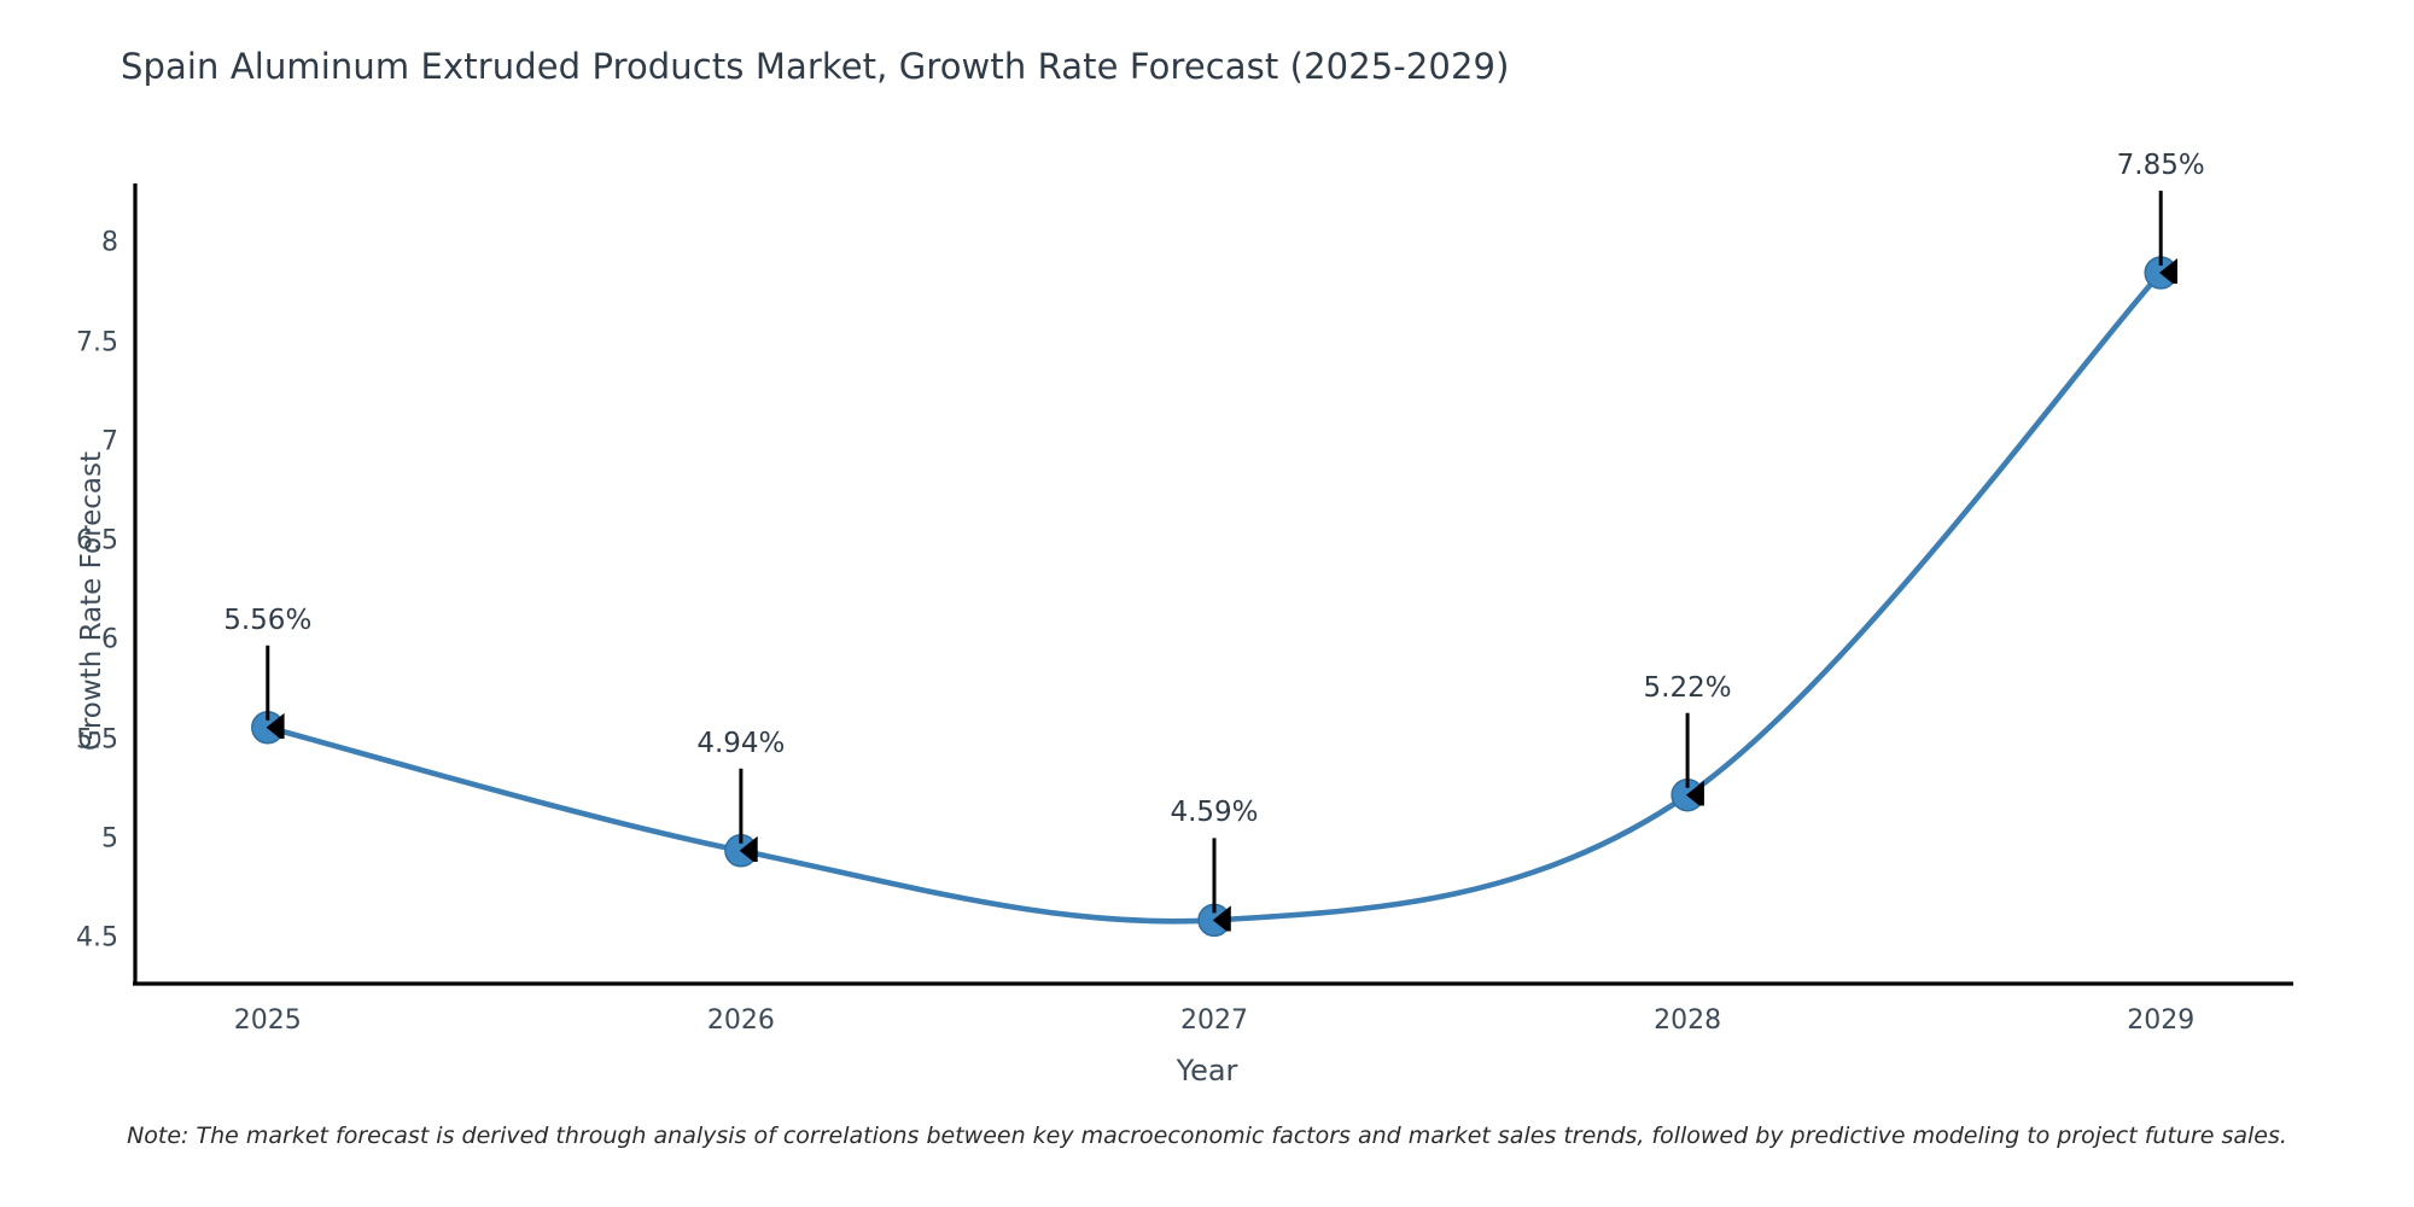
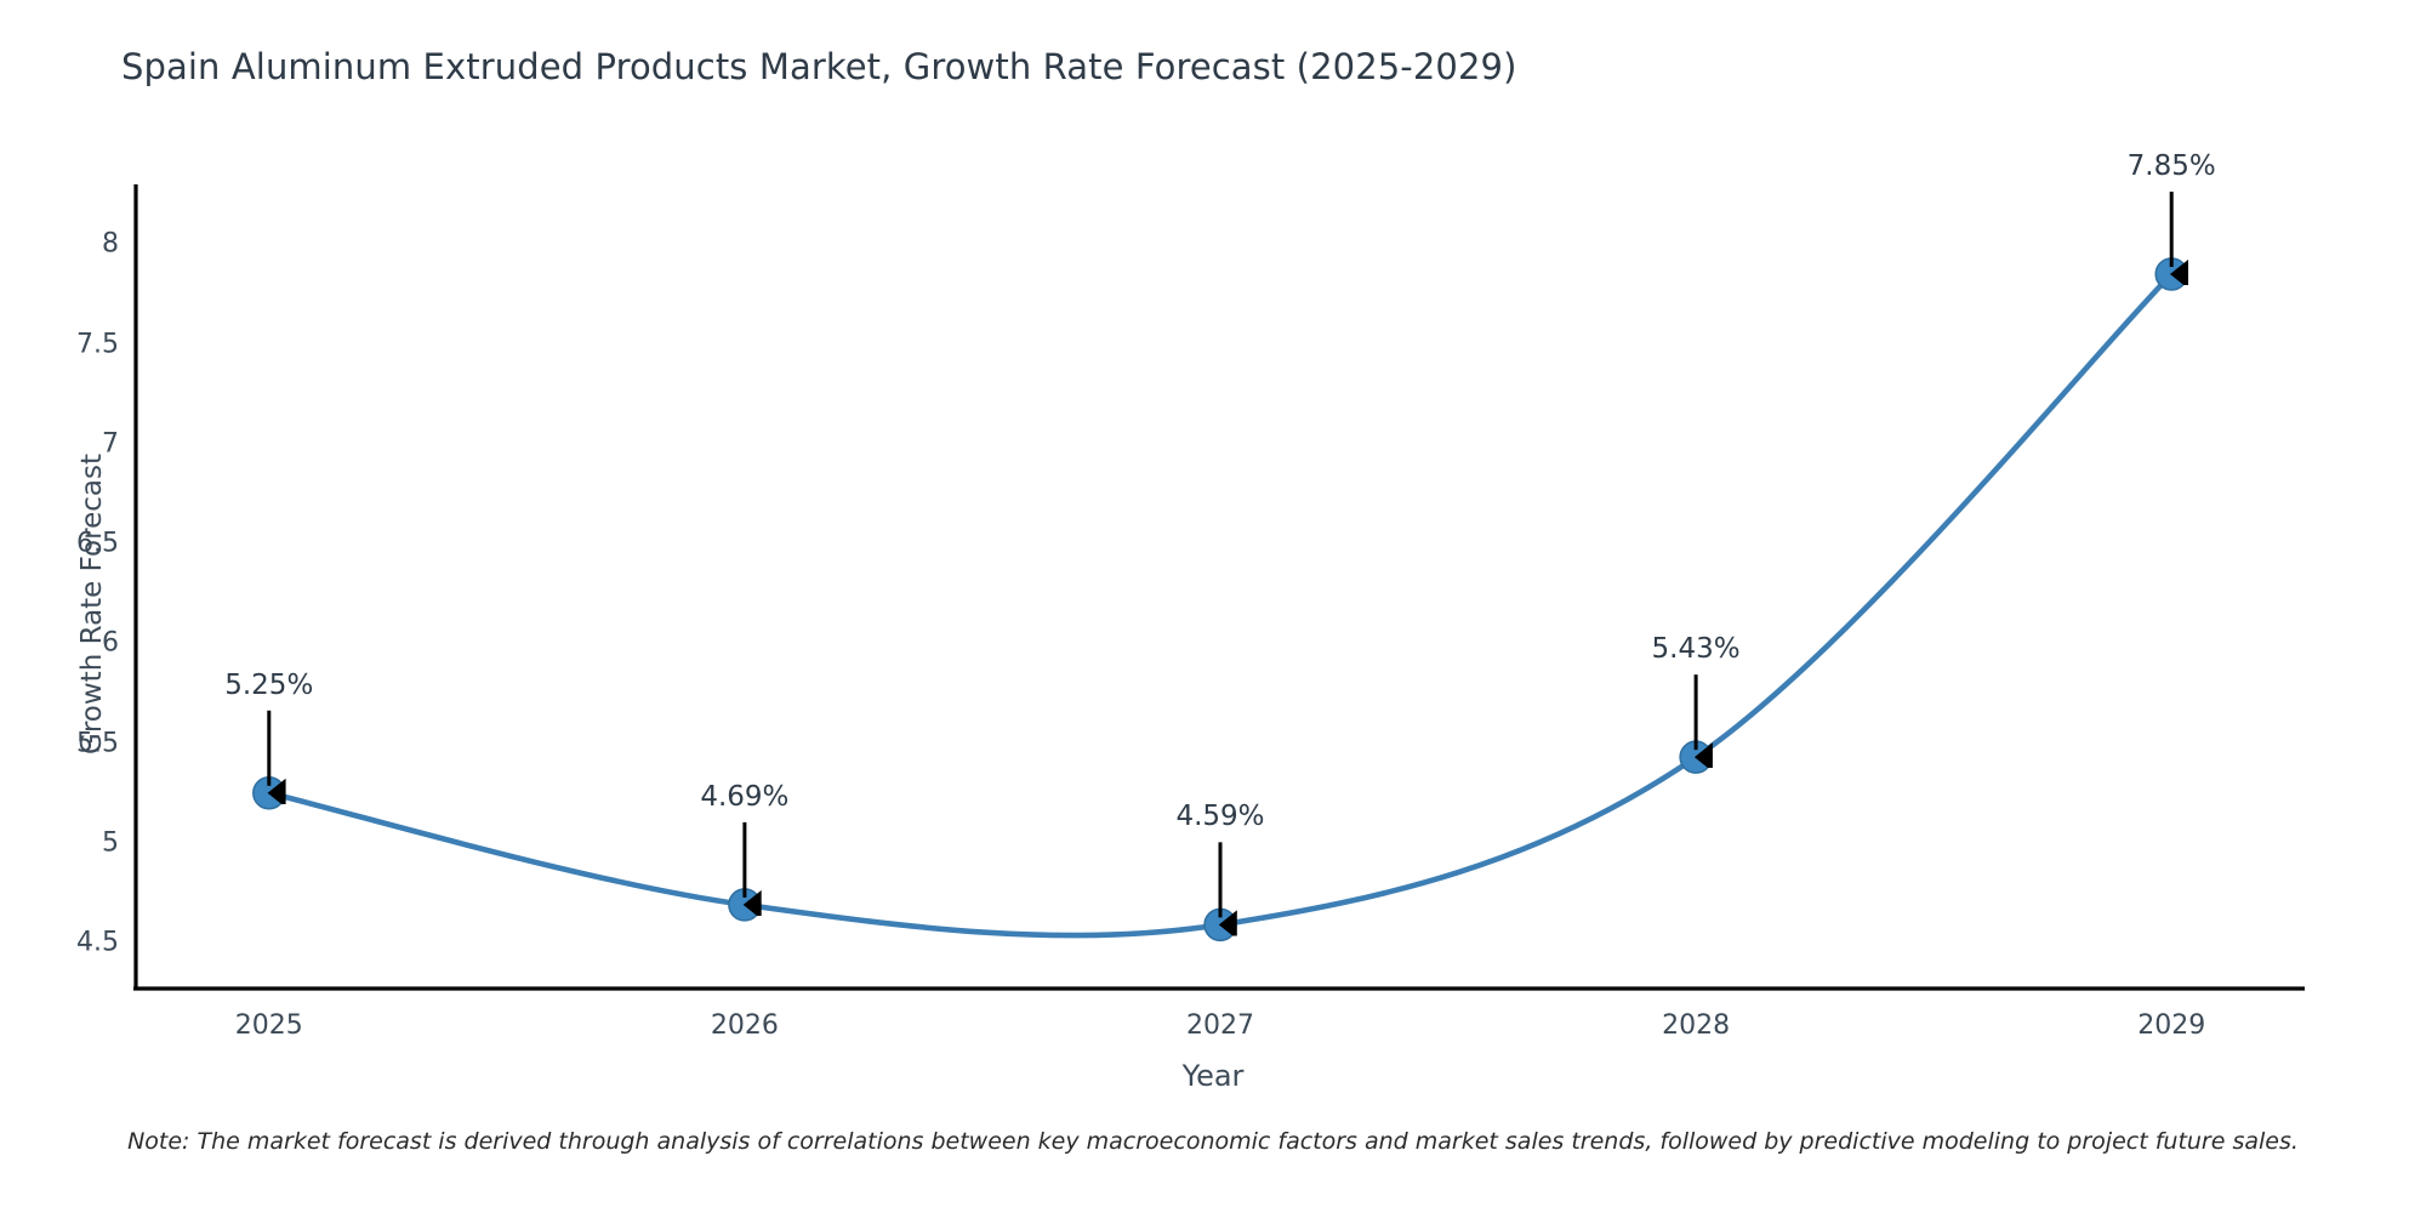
2025: 5.56% -> 5.25%
2026: 4.94% -> 4.69%
2028: 5.22% -> 5.43%
